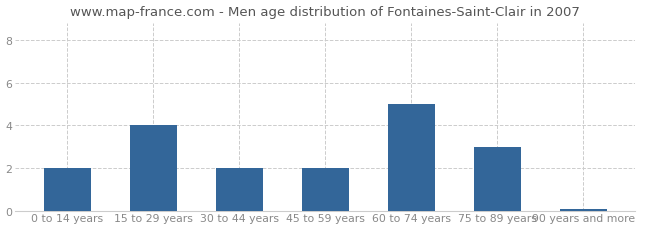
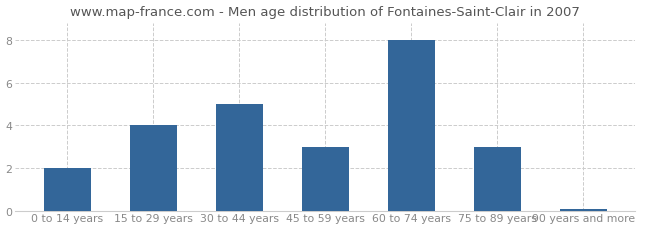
30 to 44 years: 2.0 -> 5.0
45 to 59 years: 2.0 -> 3.0
60 to 74 years: 5.0 -> 8.0
